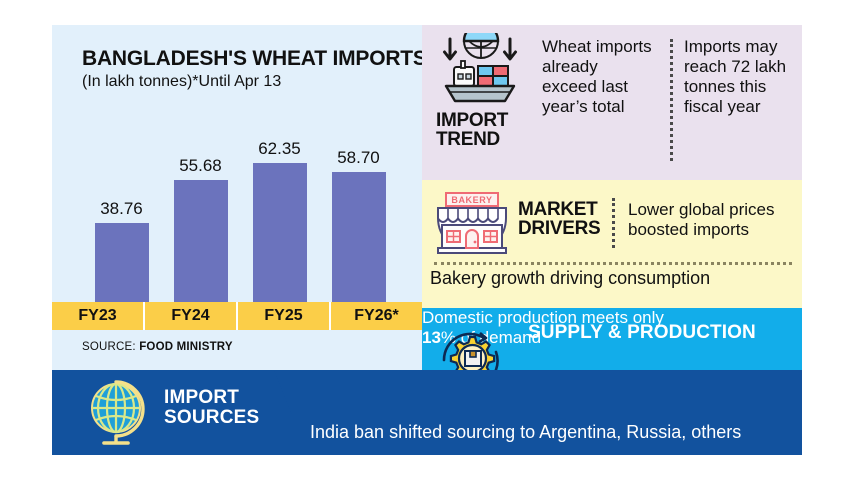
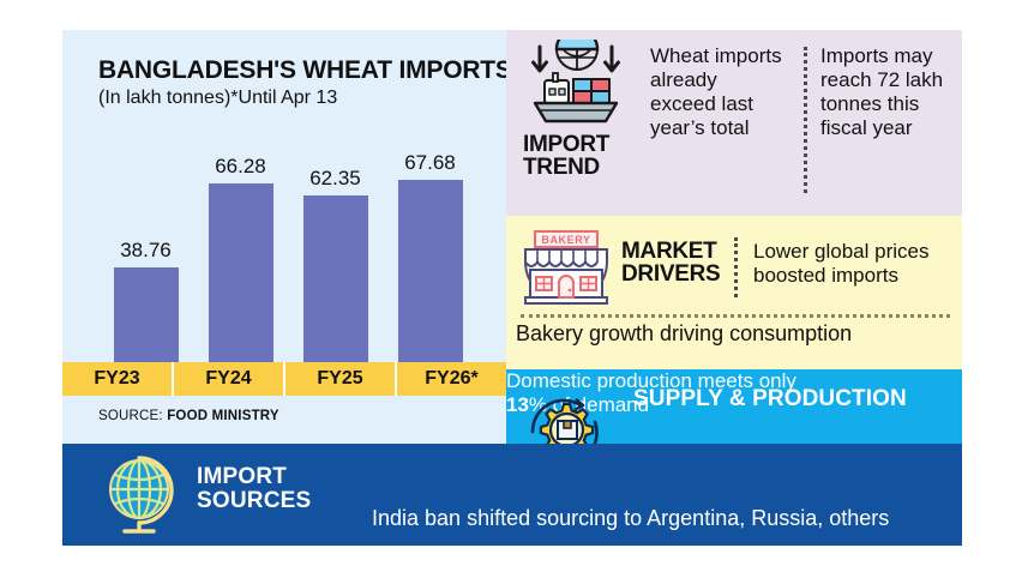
FY24: 55.68 -> 66.28
FY26*: 58.70 -> 67.68
